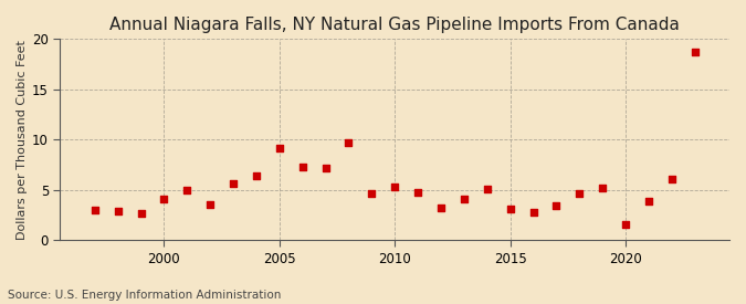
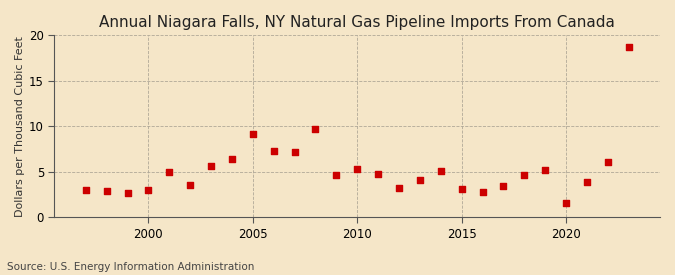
2000: 4.1 -> 3.0
